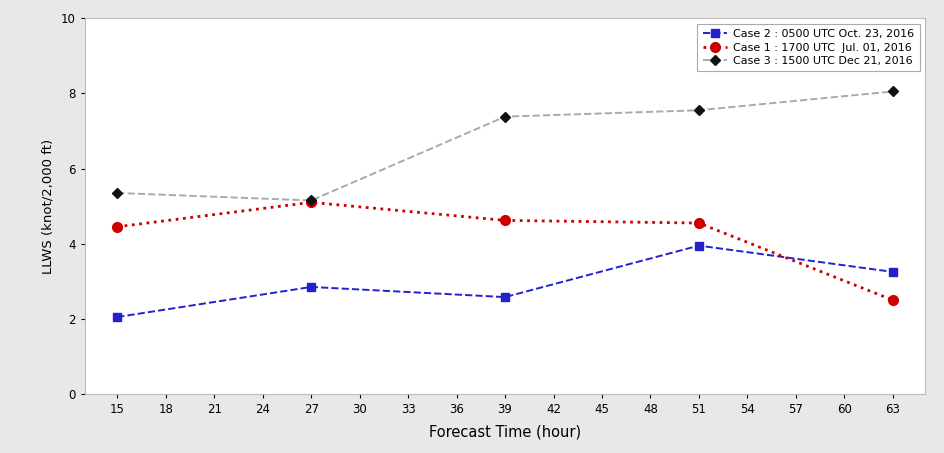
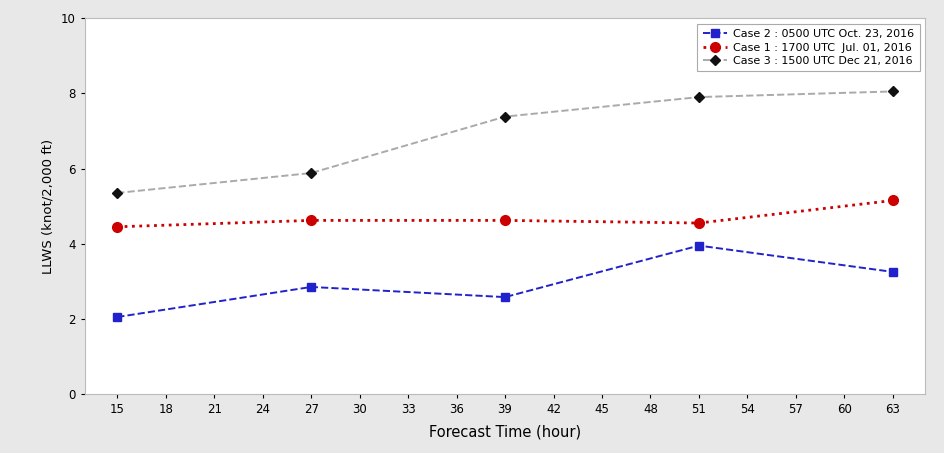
Case 1 : 1700 UTC Jul. 01, 2016/27: 5.10 -> 4.62
Case 3 : 1500 UTC Dec 21, 2016/27: 5.15 -> 5.88
Case 3 : 1500 UTC Dec 21, 2016/51: 7.55 -> 7.90
Case 1 : 1700 UTC Jul. 01, 2016/63: 2.50 -> 5.15
